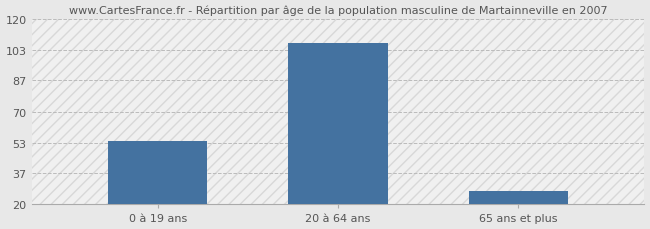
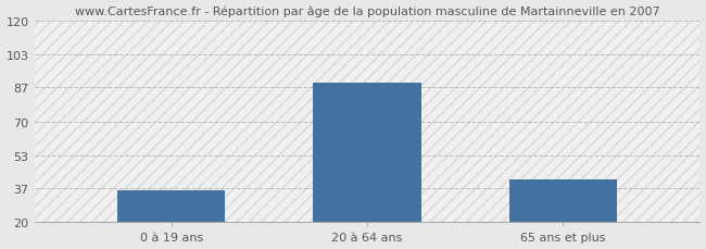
0 à 19 ans: 54 -> 36
20 à 64 ans: 107 -> 89
65 ans et plus: 27 -> 41
